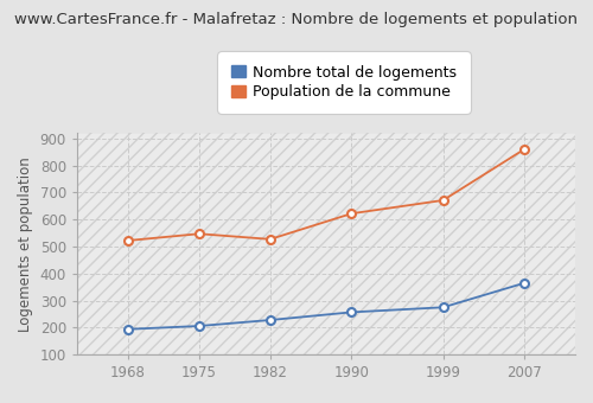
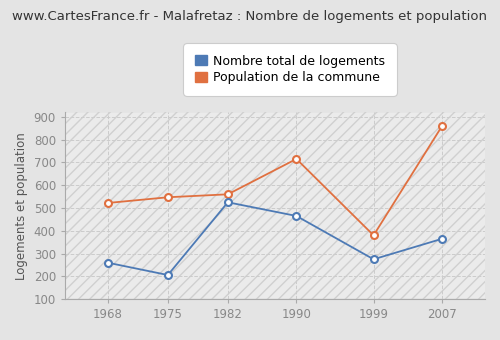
Nombre total de logements/1968: 194 -> 260
Nombre total de logements/1982: 228 -> 525
Population de la commune/1982: 527 -> 560
Nombre total de logements/1990: 257 -> 465
Population de la commune/1990: 622 -> 715
Population de la commune/1999: 671 -> 380
